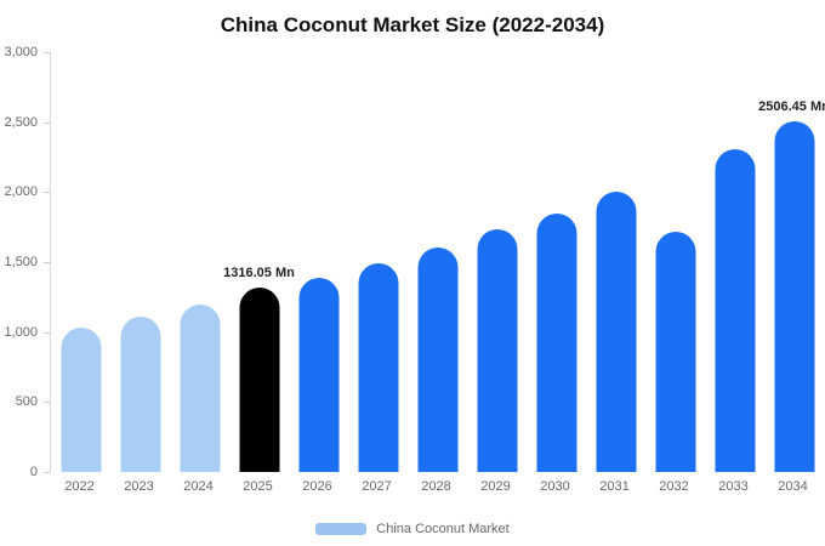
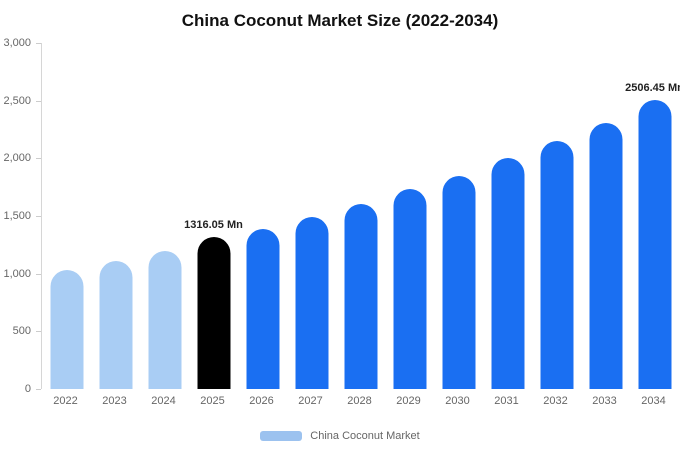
2032: 1720 -> 2150
